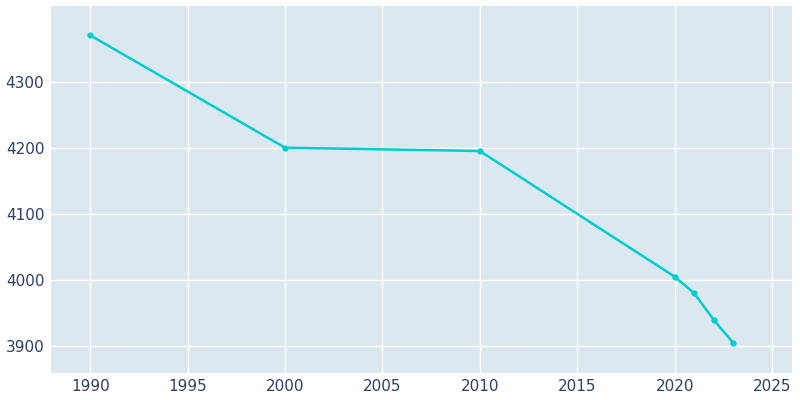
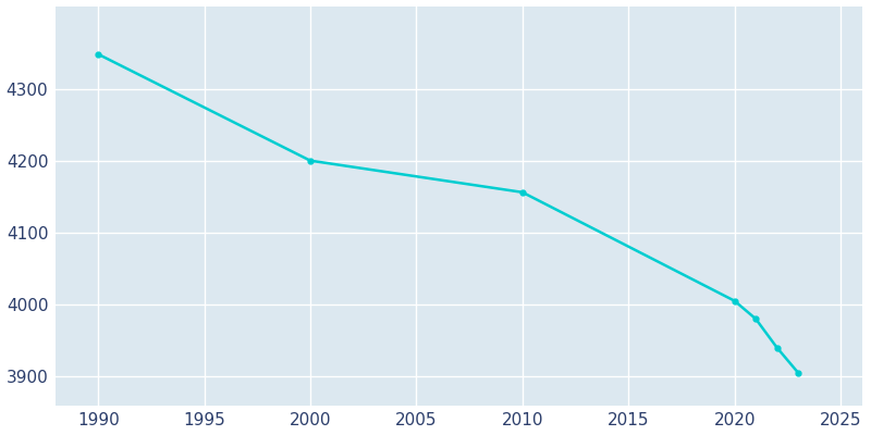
1990: 4370 -> 4348
2010: 4195 -> 4156
